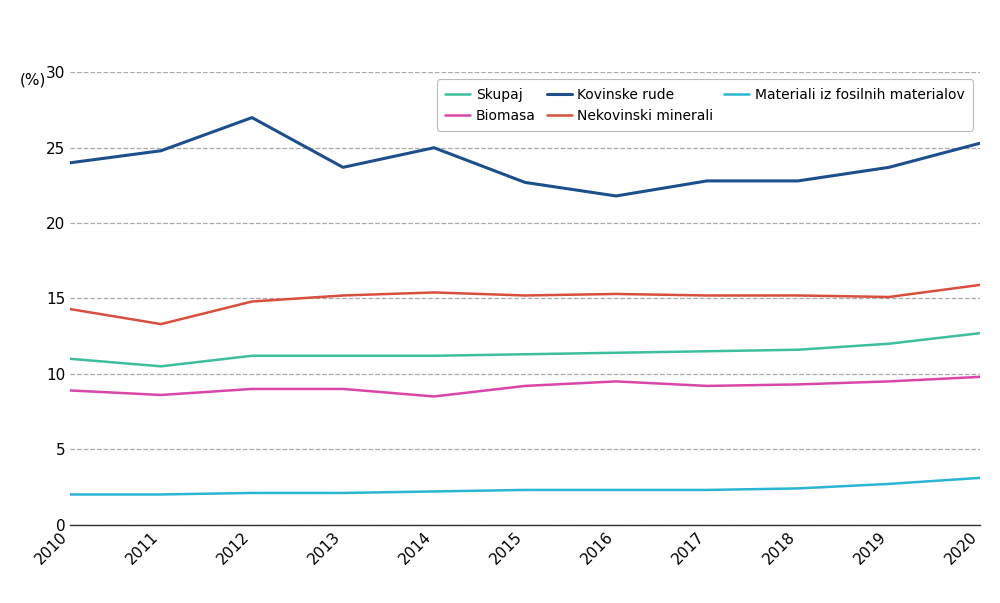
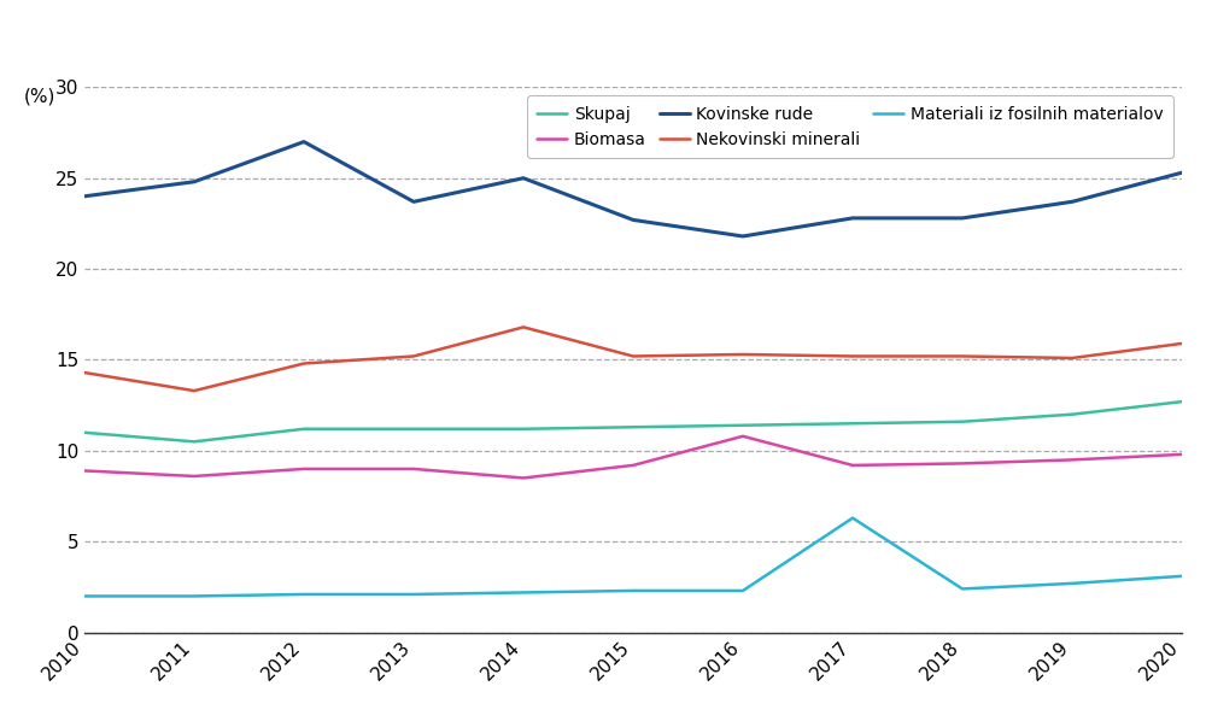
Nekovinski minerali/2014: 15.4 -> 16.8
Biomasa/2016: 9.5 -> 10.8
Materiali iz fosilnih materialov/2017: 2.3 -> 6.3
